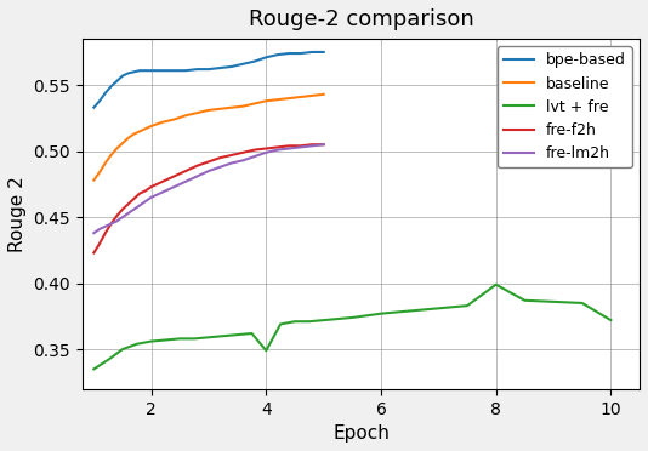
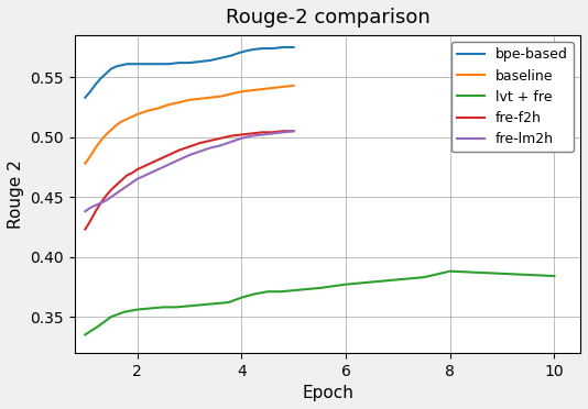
lvt + fre/4: 0.349 -> 0.366
lvt + fre/8: 0.399 -> 0.388
lvt + fre/10: 0.372 -> 0.384
